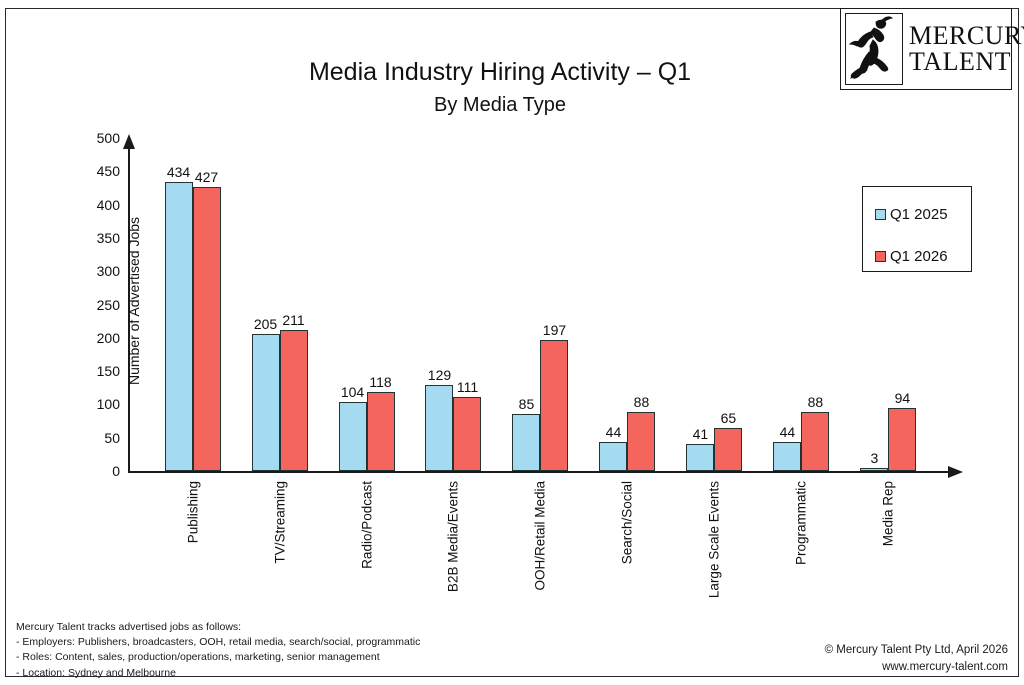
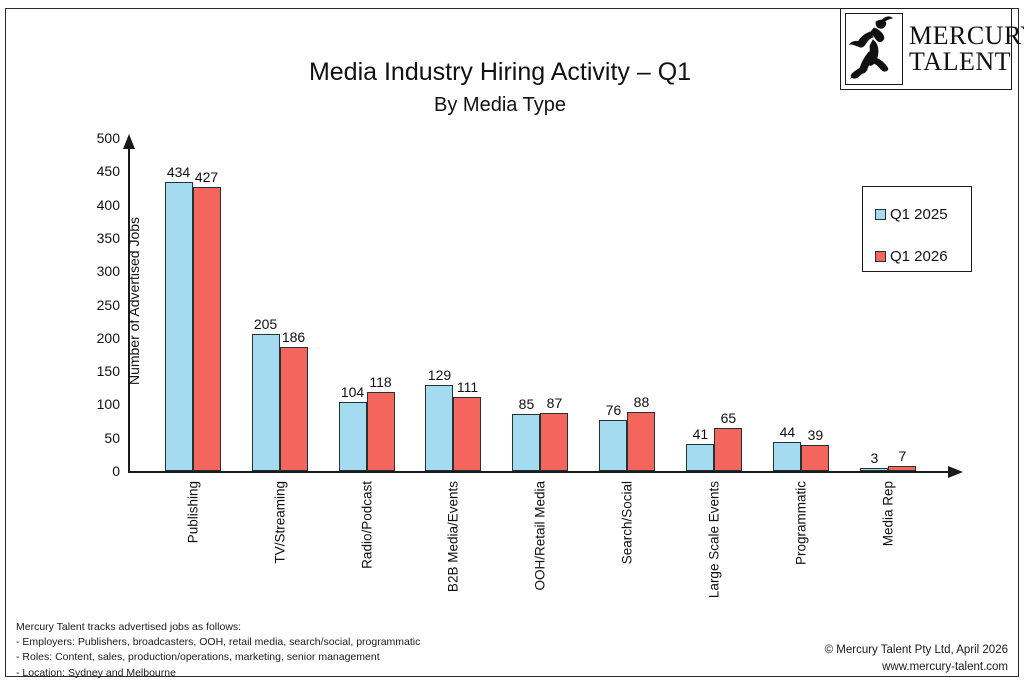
Q1 2026/TV/Streaming: 211 -> 186
Q1 2026/OOH/Retail Media: 197 -> 87
Q1 2025/Search/Social: 44 -> 76
Q1 2026/Programmatic: 88 -> 39
Q1 2026/Media Rep: 94 -> 7
